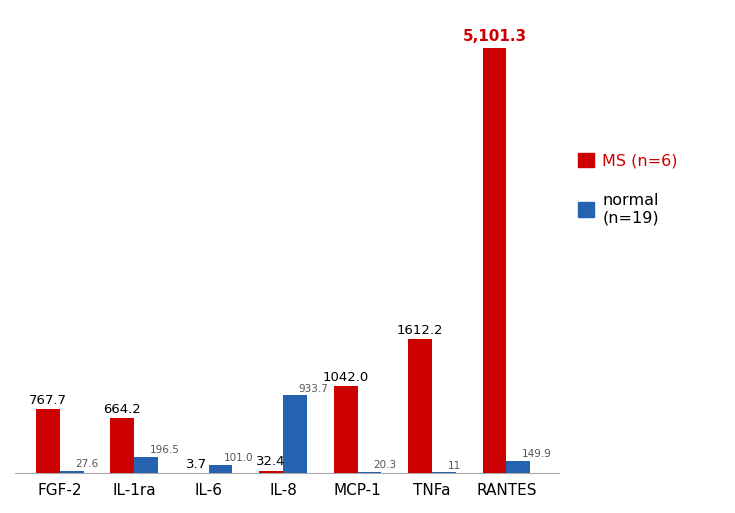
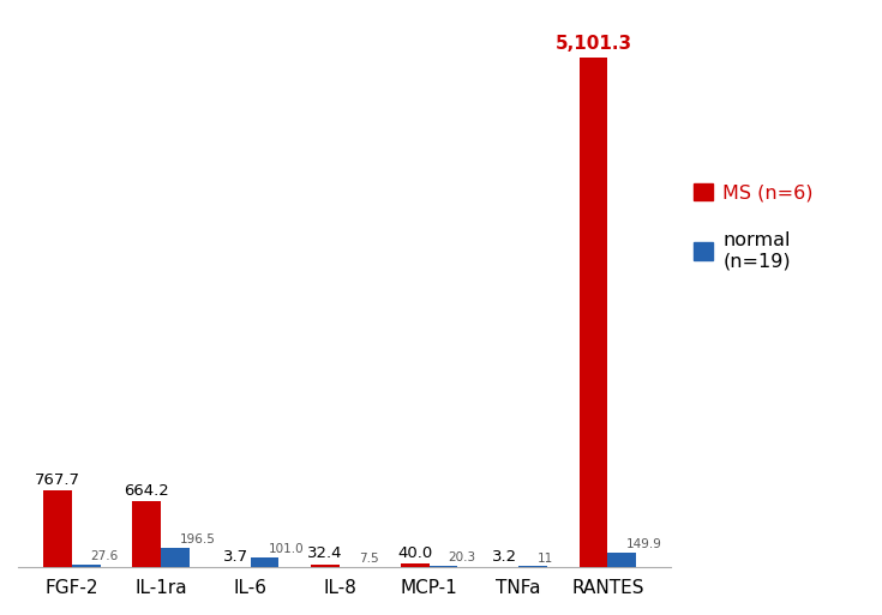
normal (n=19)/IL-8: 933.7 -> 7.5
MS (n=6)/MCP-1: 1042.0 -> 40.0
MS (n=6)/TNFa: 1612.2 -> 3.2
